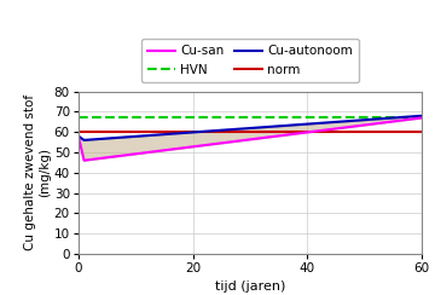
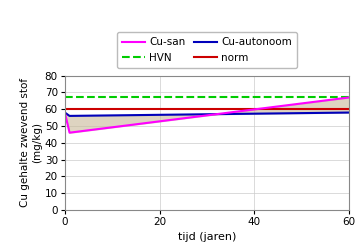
Cu-autonoom/60: 68 -> 58
